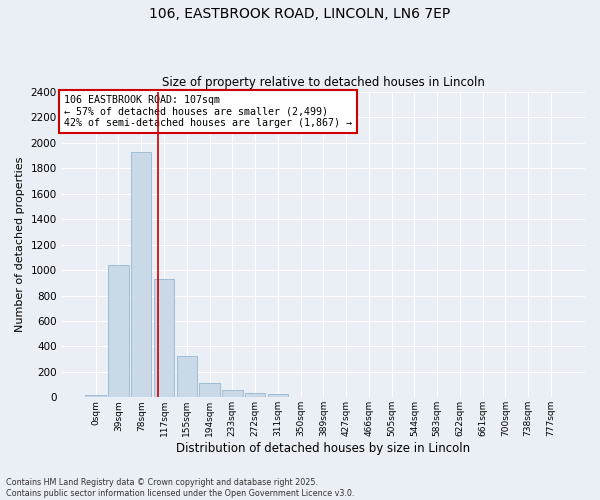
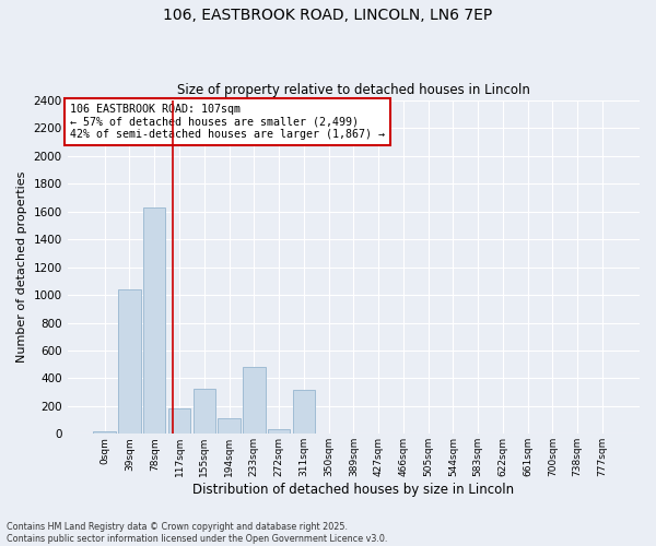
78sqm: 1930 -> 1630
117sqm: 930 -> 180
233sqm: 60 -> 480
311sqm: 20 -> 320
